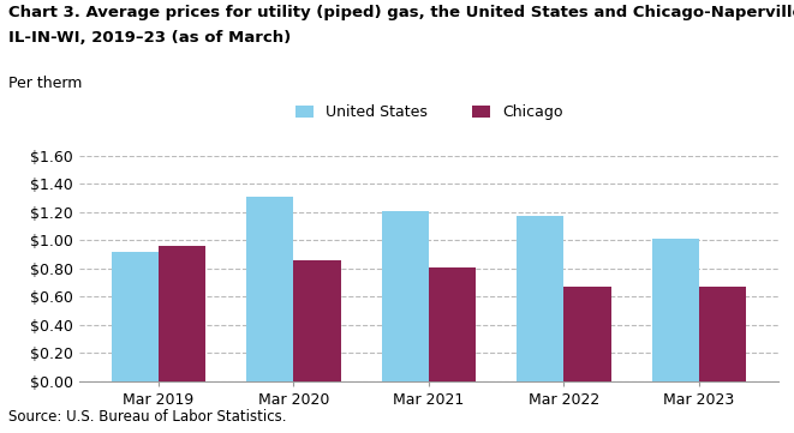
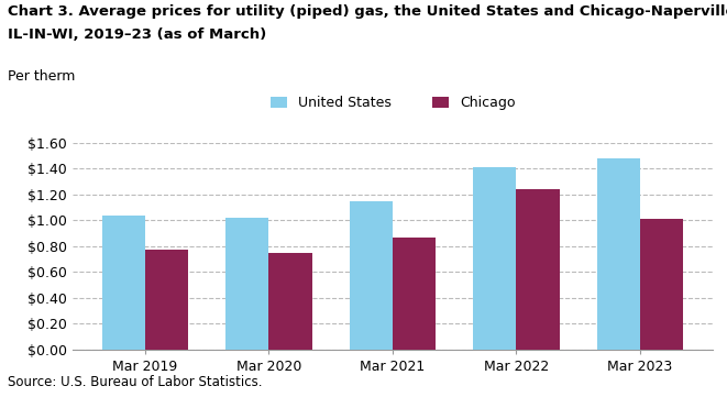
United States/Mar 2019: $0.92 -> $1.04
Chicago/Mar 2019: $0.96 -> $0.77
United States/Mar 2020: $1.31 -> $1.02
Chicago/Mar 2020: $0.86 -> $0.75
United States/Mar 2021: $1.21 -> $1.15
Chicago/Mar 2021: $0.81 -> $0.87
United States/Mar 2022: $1.17 -> $1.41
Chicago/Mar 2022: $0.67 -> $1.24
United States/Mar 2023: $1.01 -> $1.48
Chicago/Mar 2023: $0.67 -> $1.01
